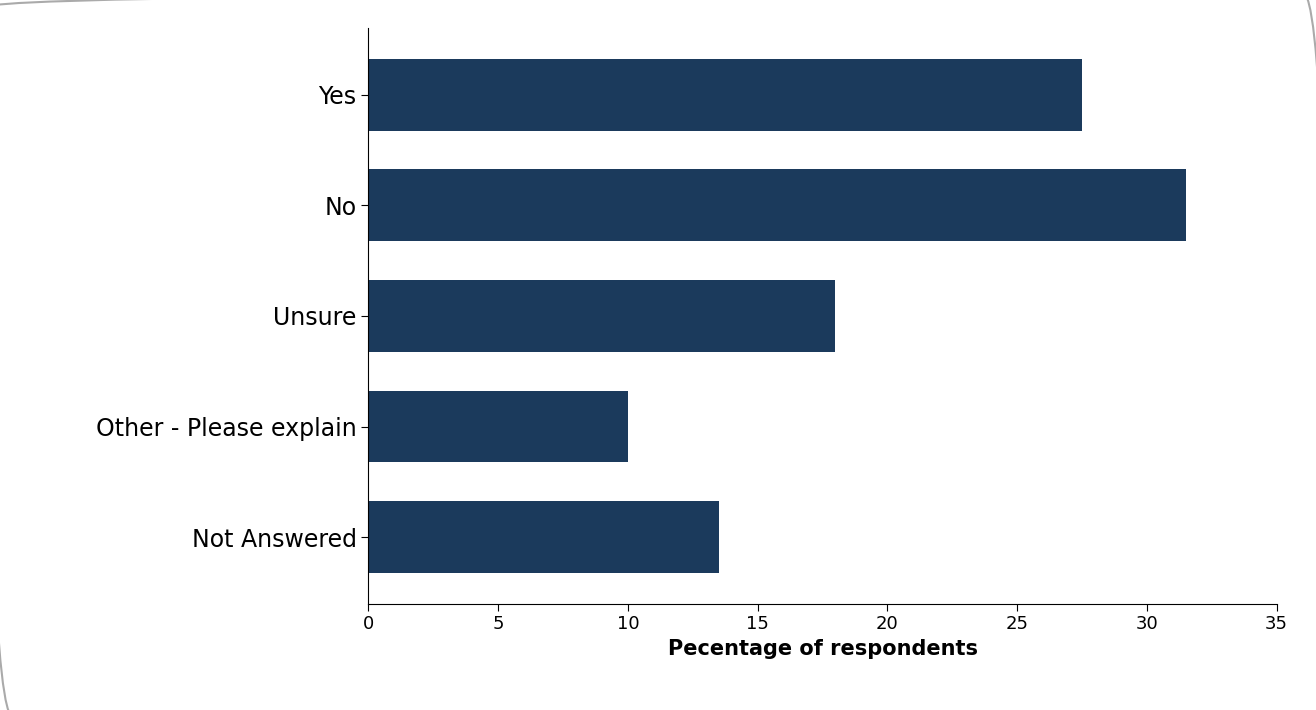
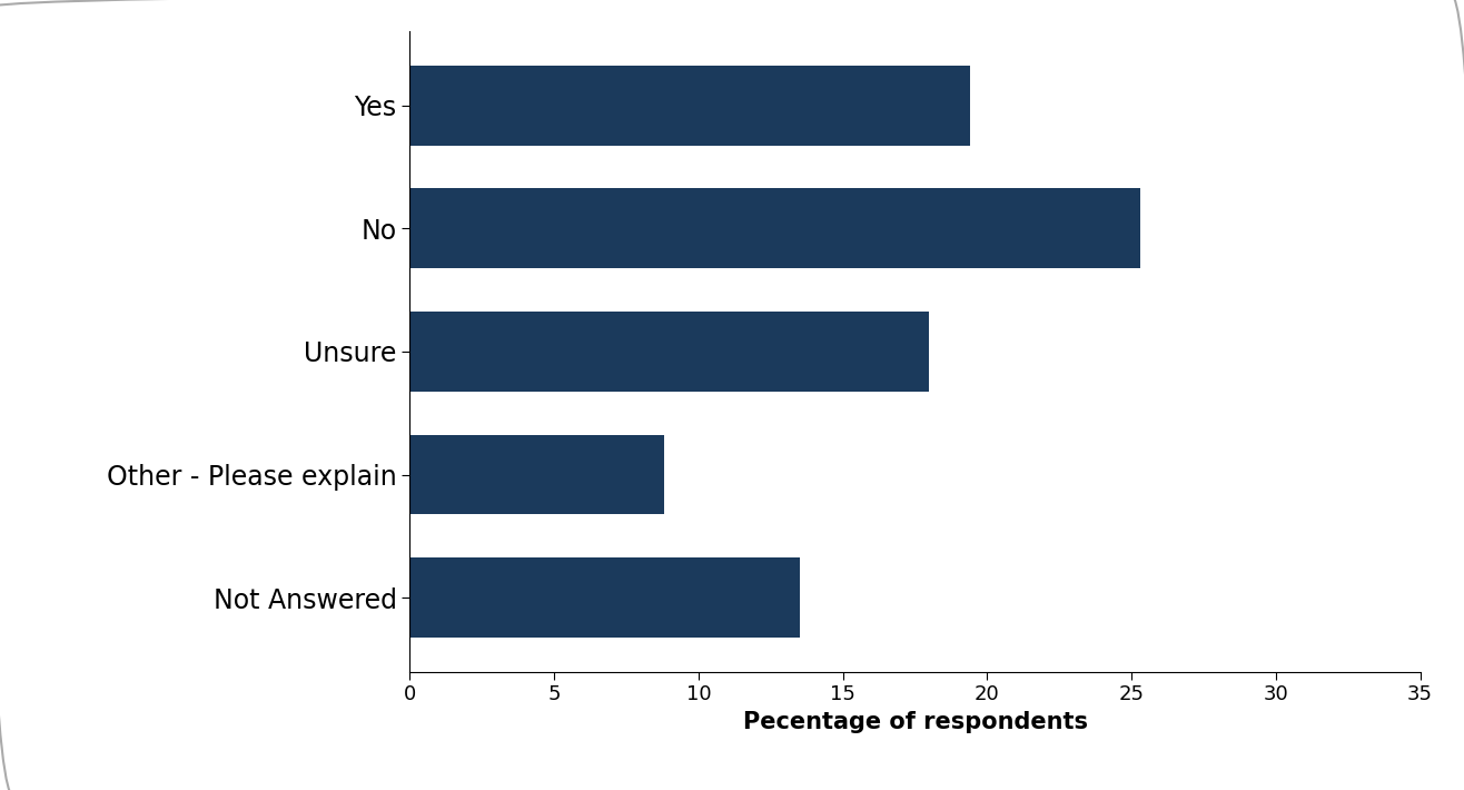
Yes: 27.5 -> 19.4
No: 31.5 -> 25.3
Other - Please explain: 10.0 -> 8.8
